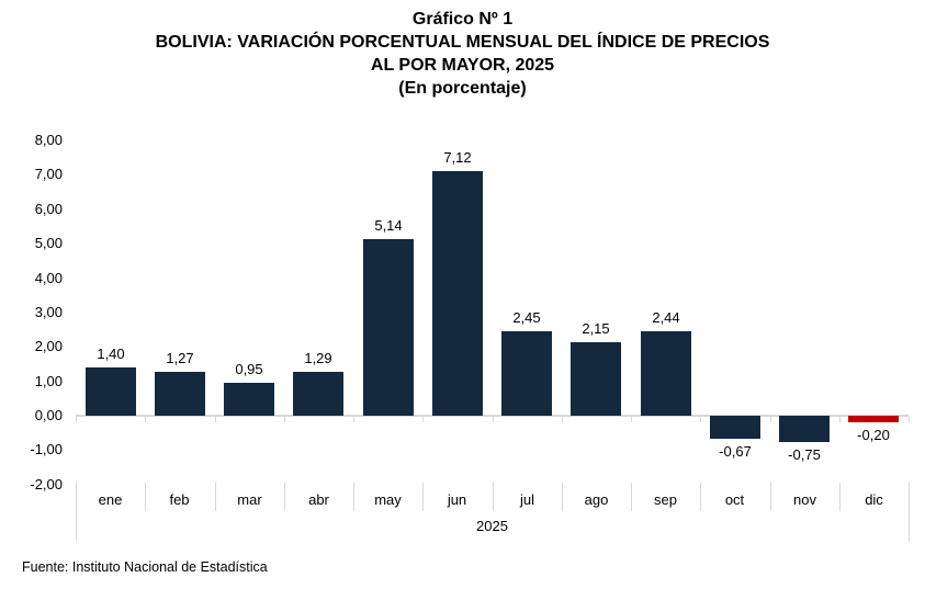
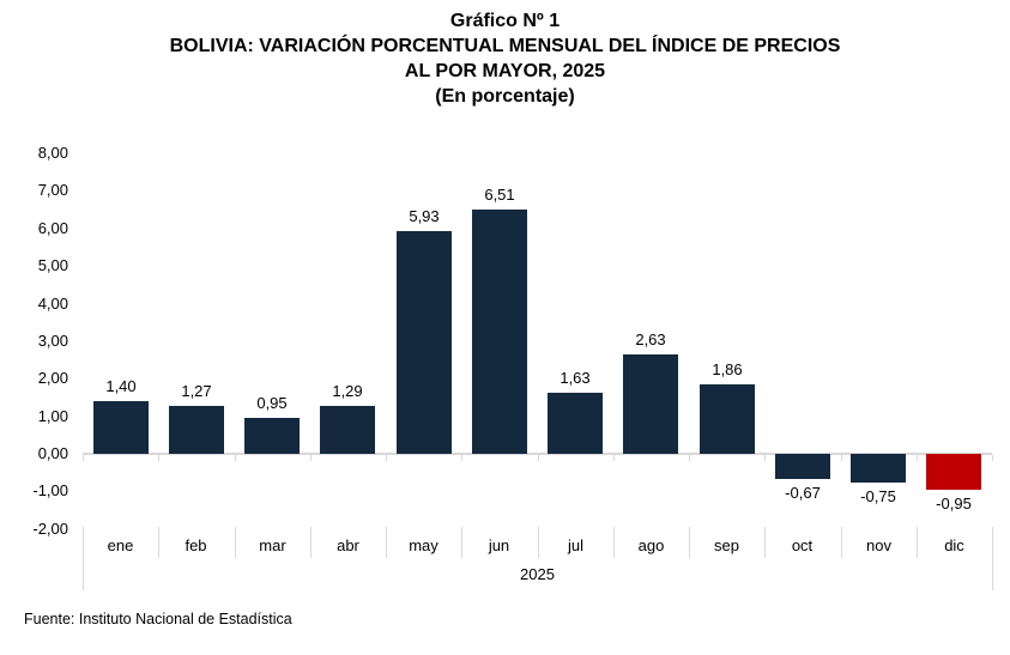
may: 5,14 -> 5,93
jun: 7,12 -> 6,51
jul: 2,45 -> 1,63
ago: 2,15 -> 2,63
sep: 2,44 -> 1,86
dic: -0,20 -> -0,95
